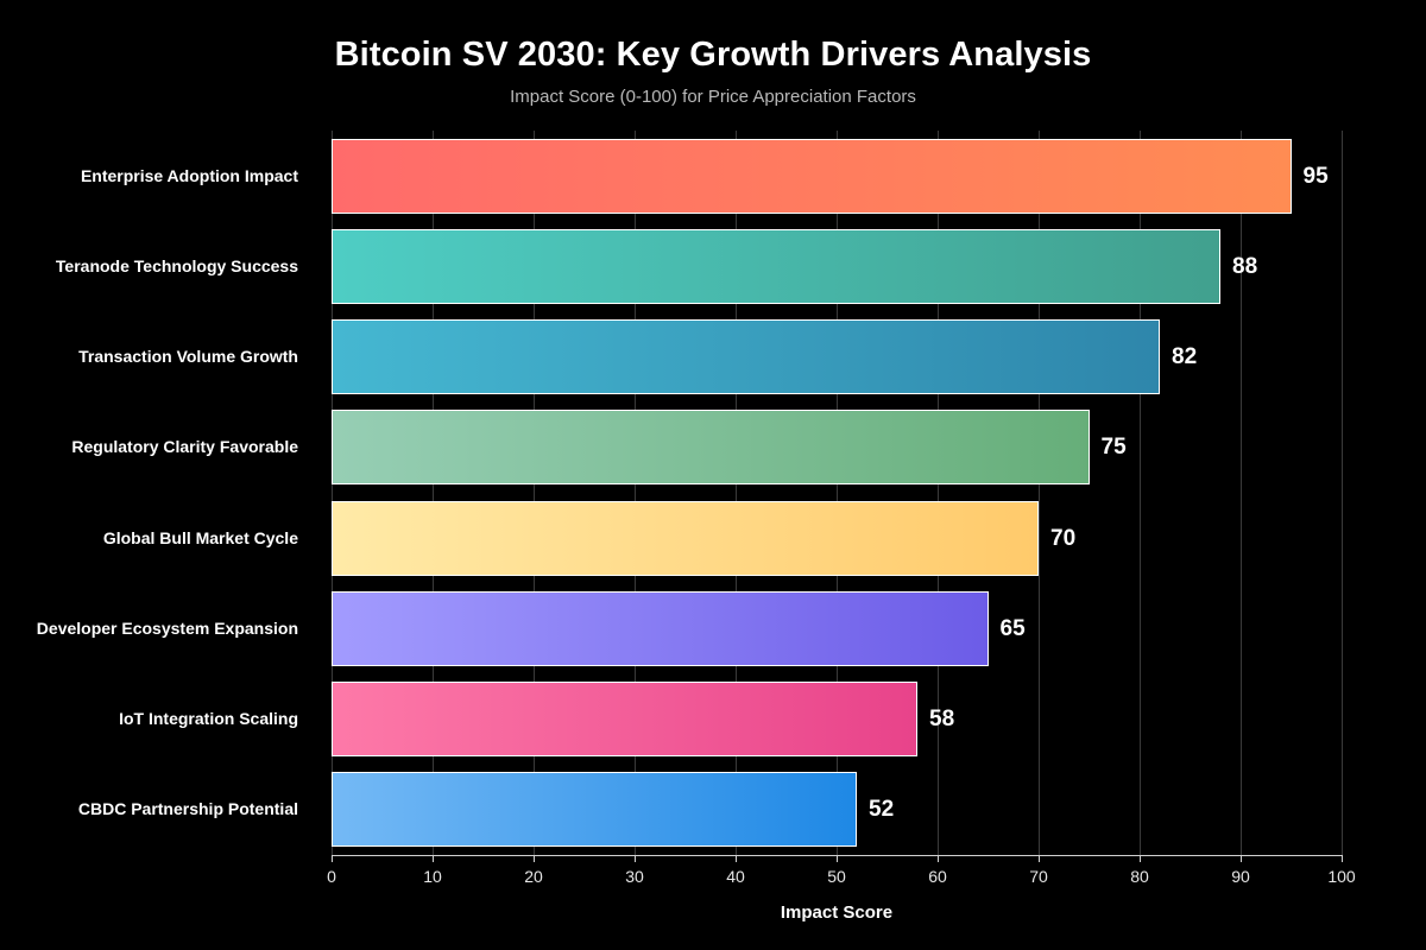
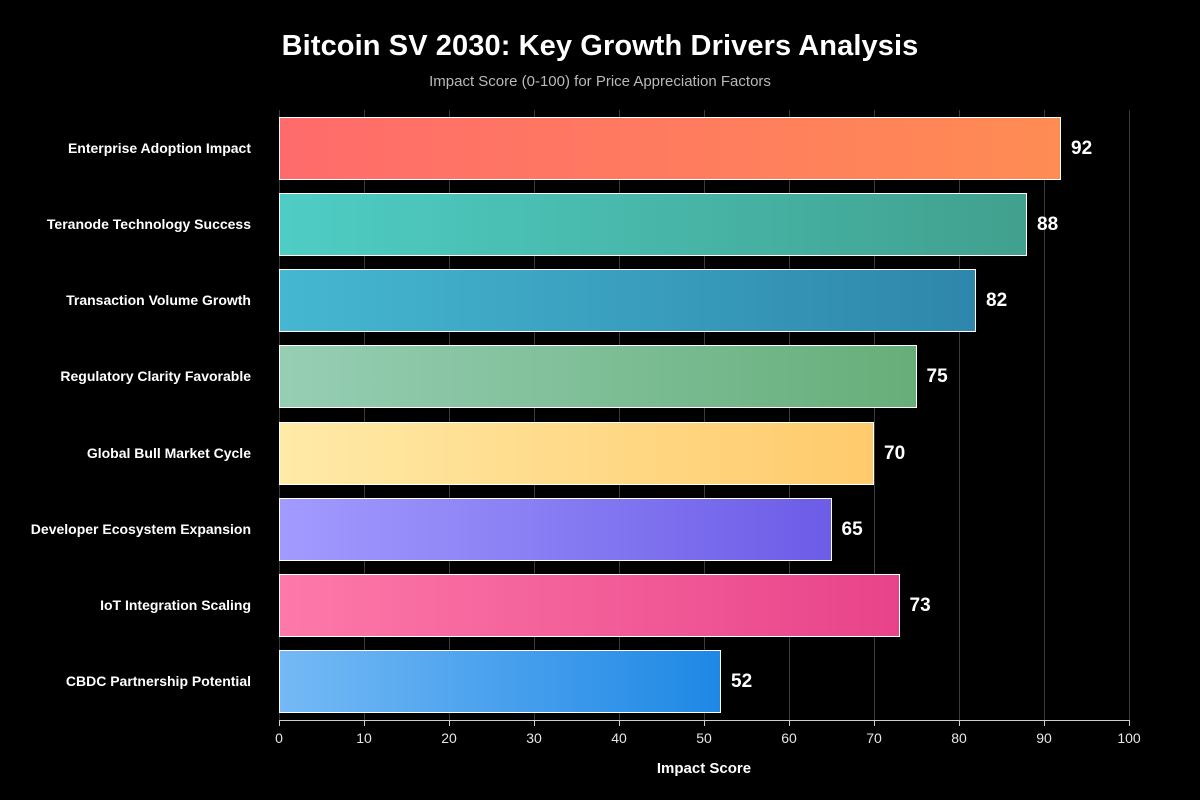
Enterprise Adoption Impact: 95 -> 92
IoT Integration Scaling: 58 -> 73
